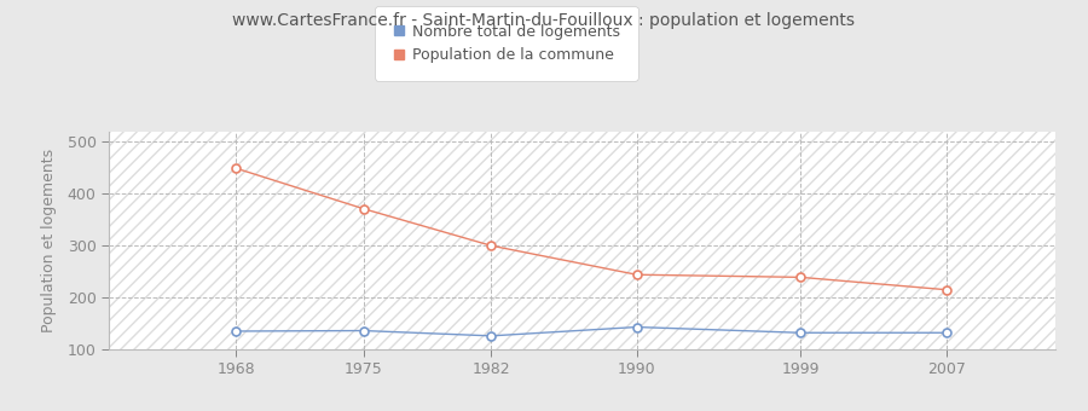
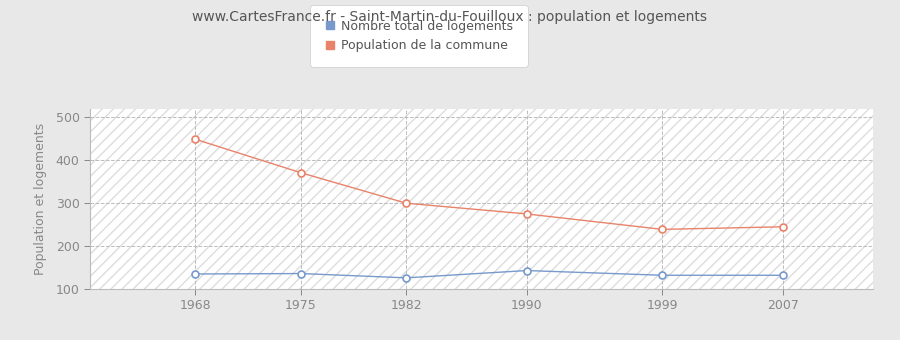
Population de la commune/1990: 244 -> 275
Population de la commune/2007: 215 -> 245
